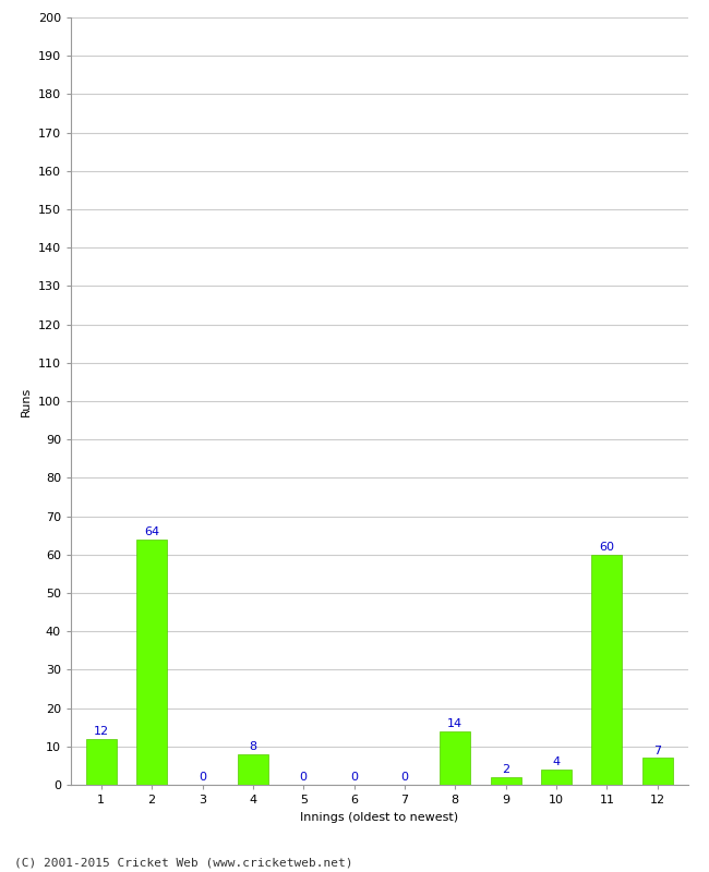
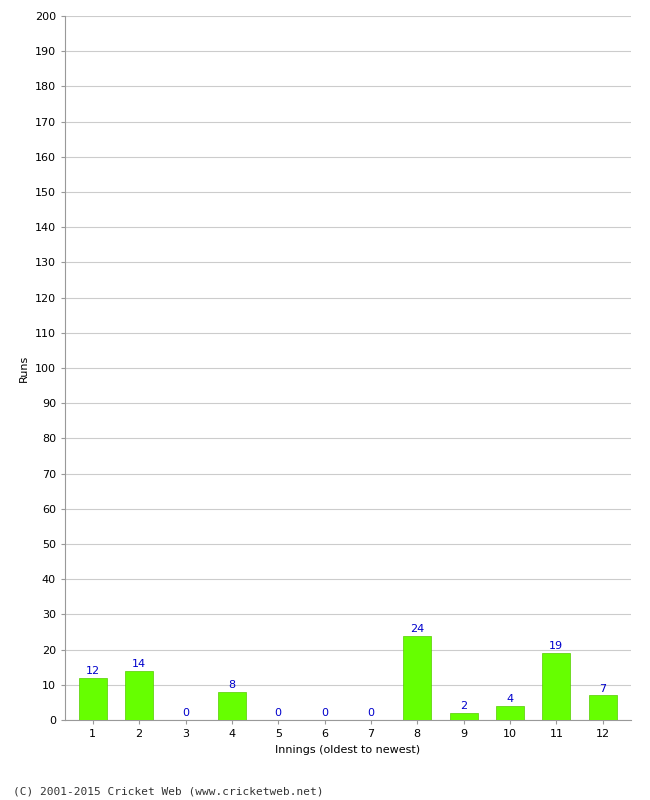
2: 64 -> 14
8: 14 -> 24
11: 60 -> 19
